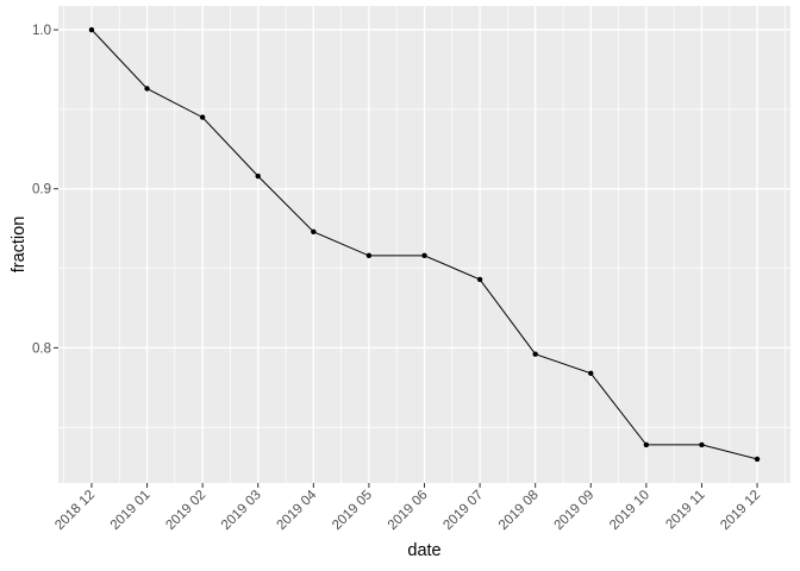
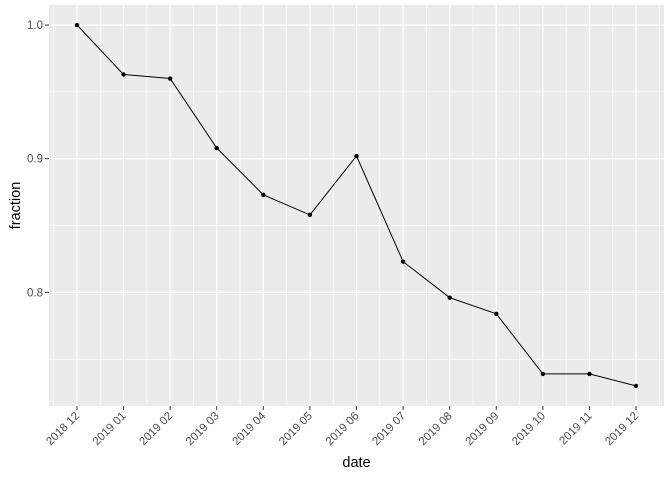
2019 02: 0.945 -> 0.960
2019 06: 0.858 -> 0.902
2019 07: 0.843 -> 0.823
